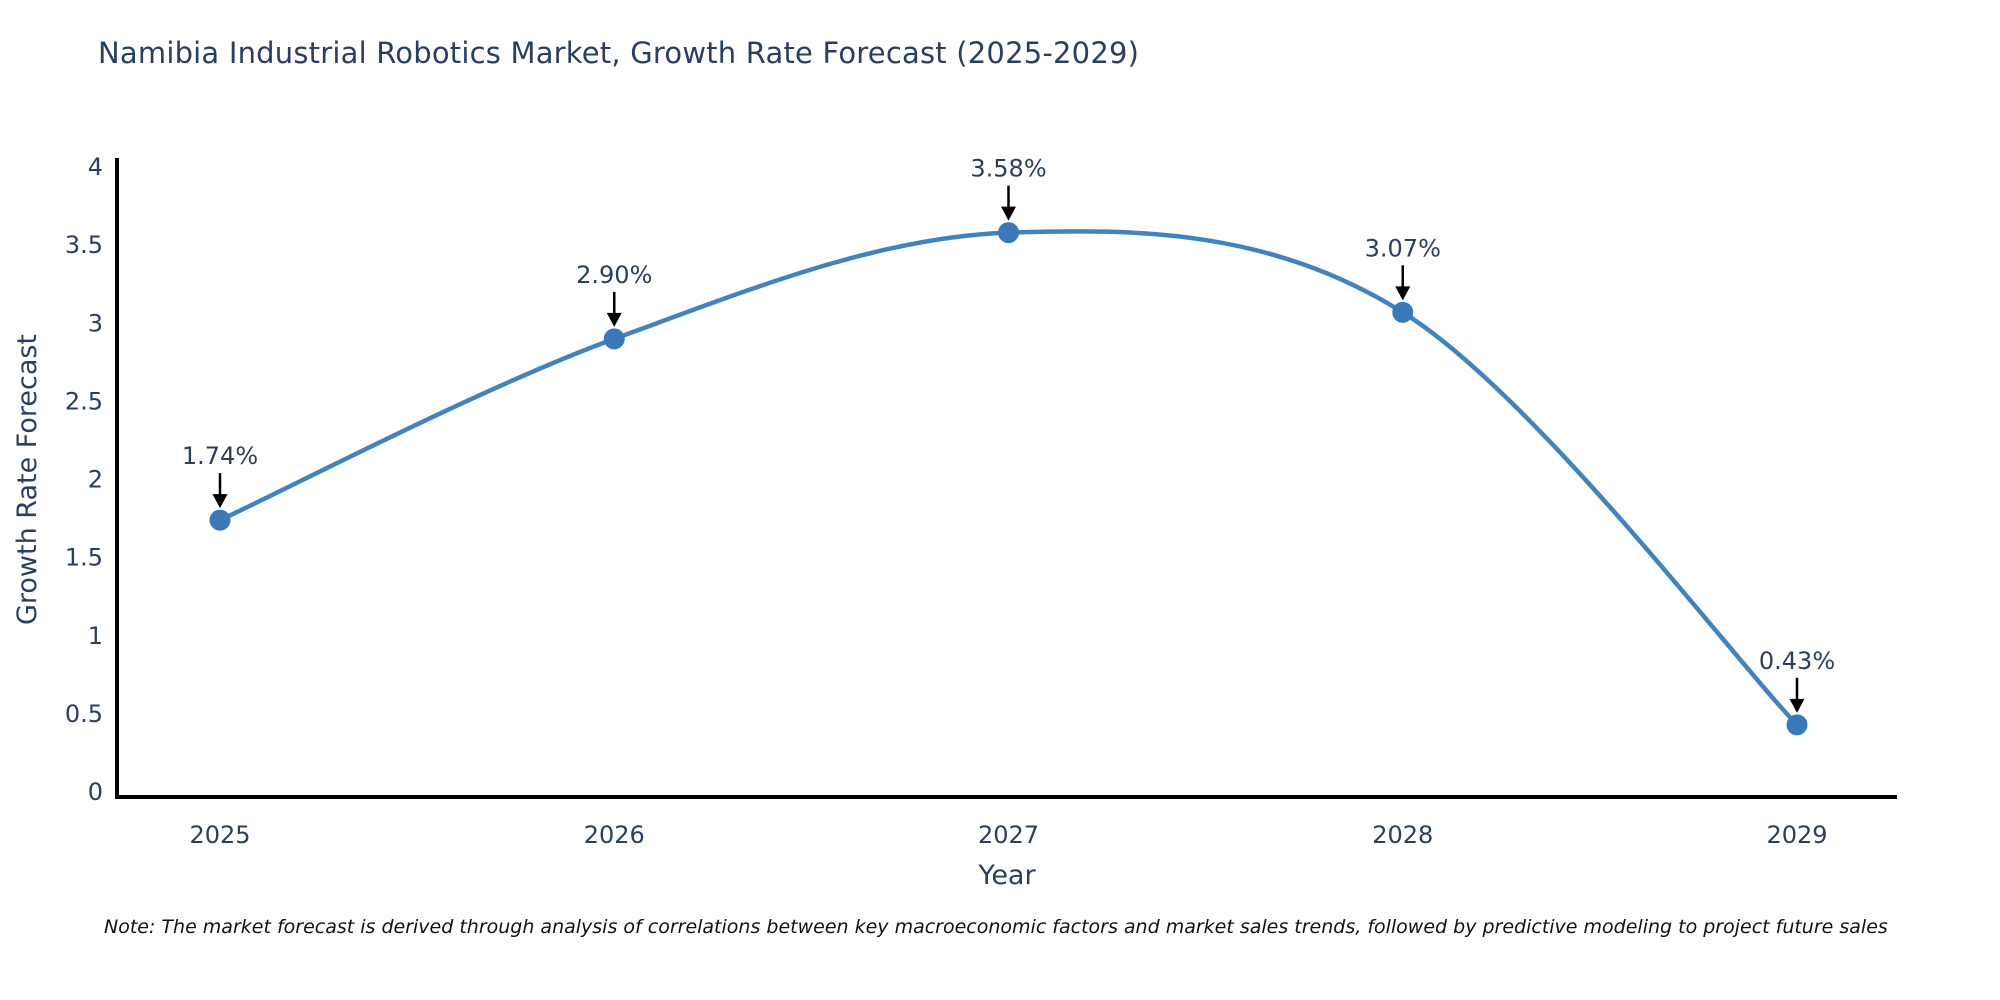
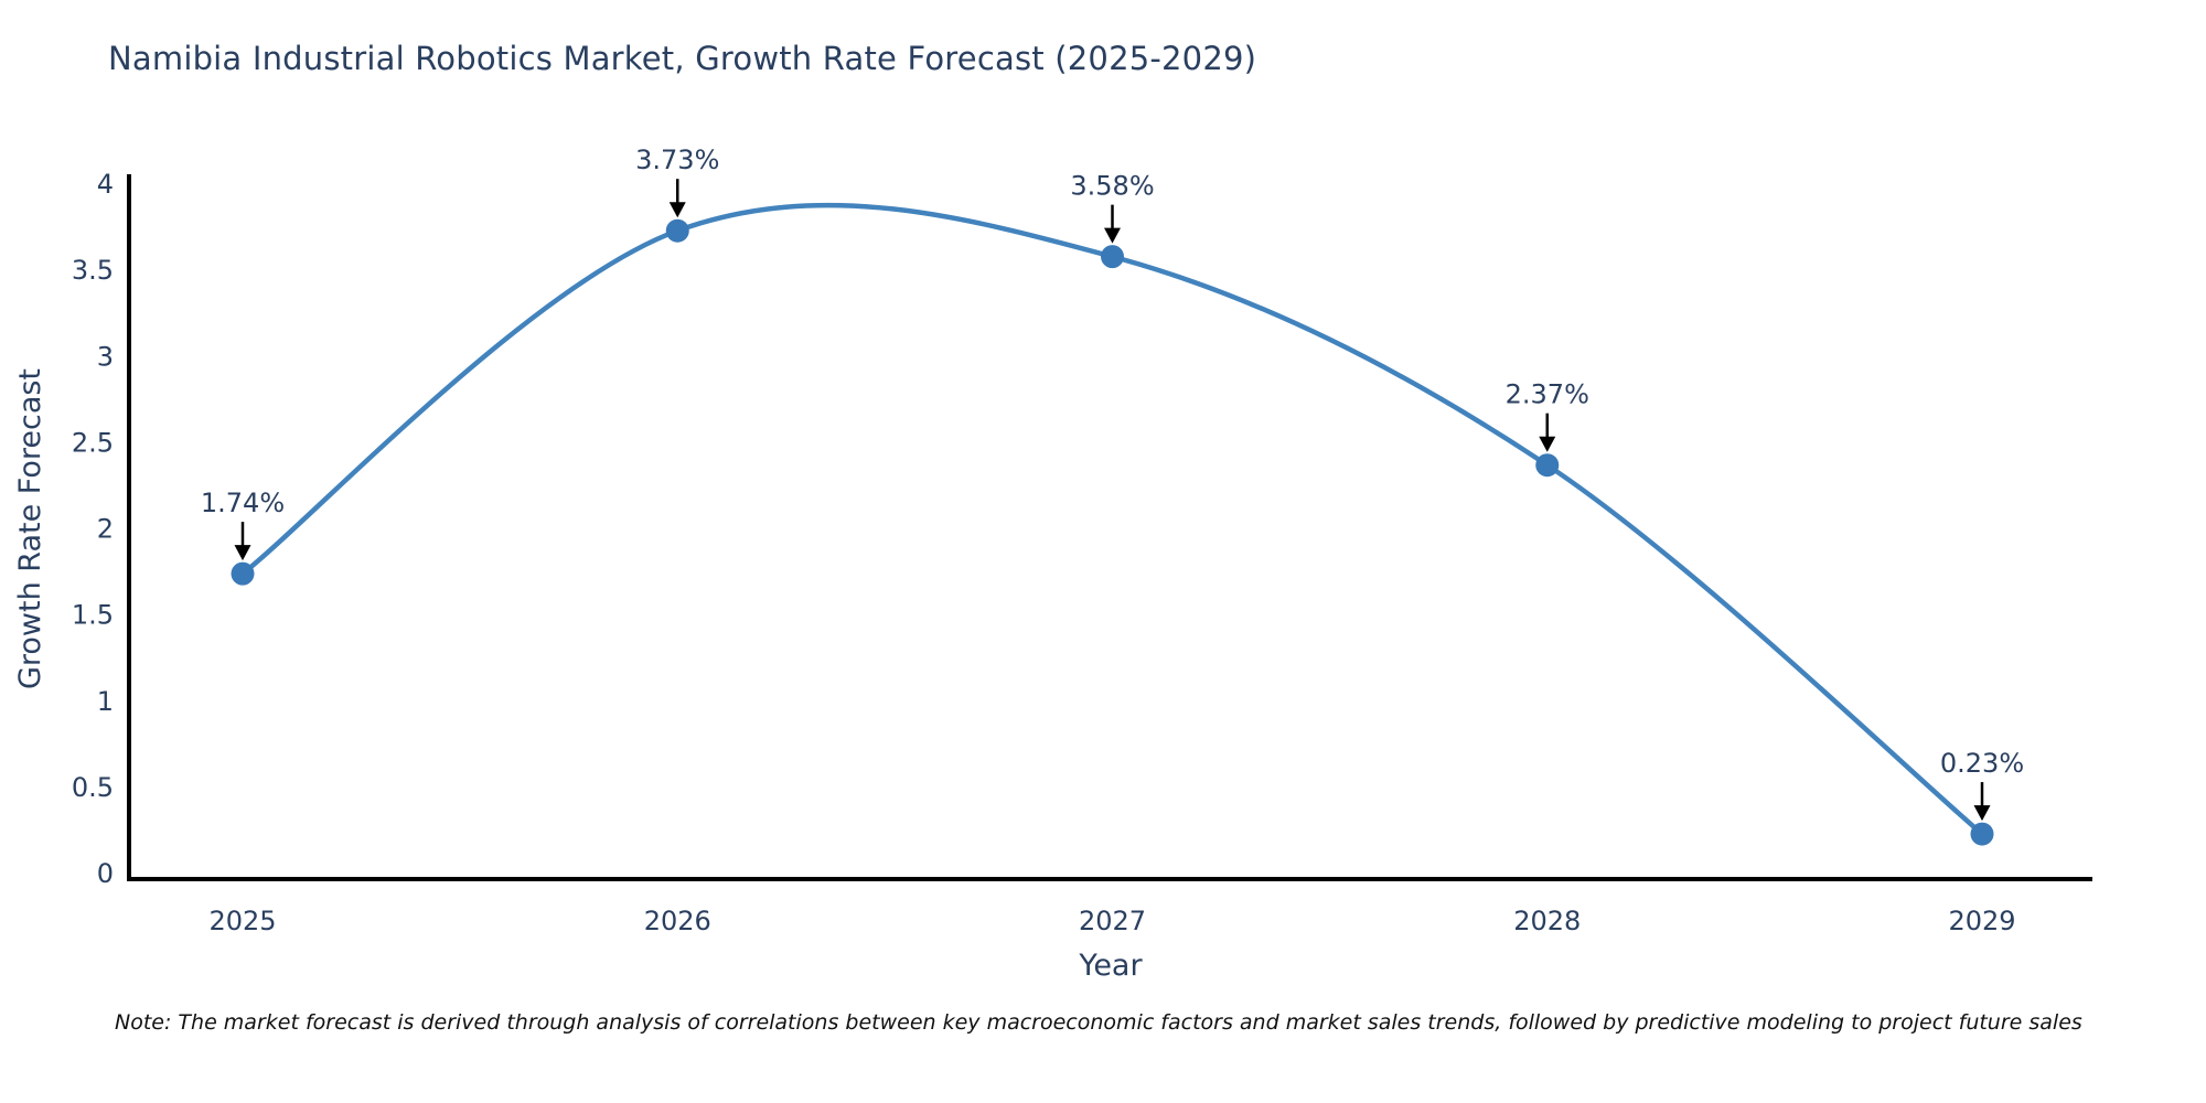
2026: 2.90% -> 3.73%
2028: 3.07% -> 2.37%
2029: 0.43% -> 0.23%
